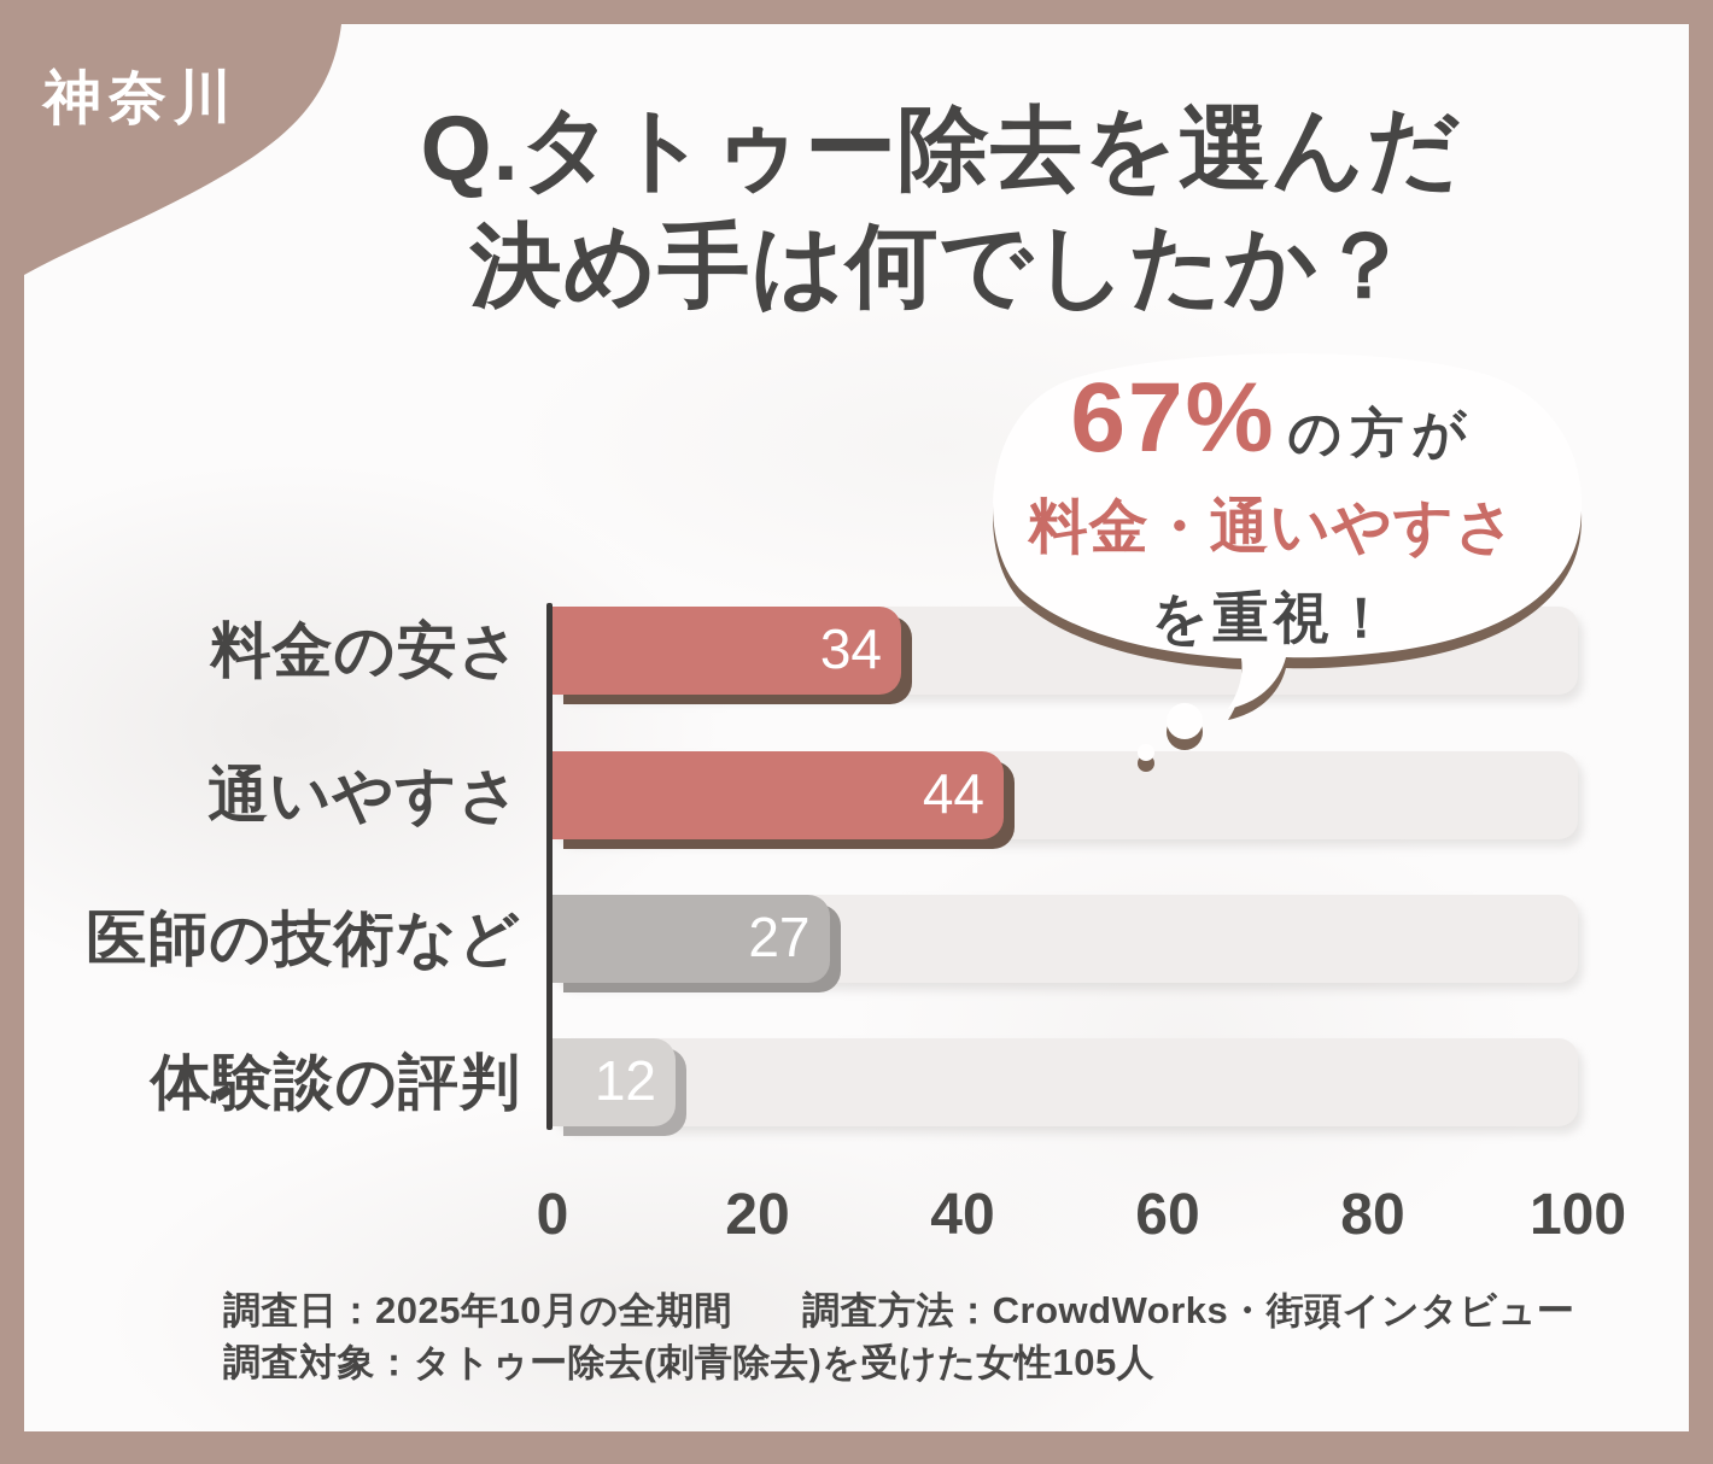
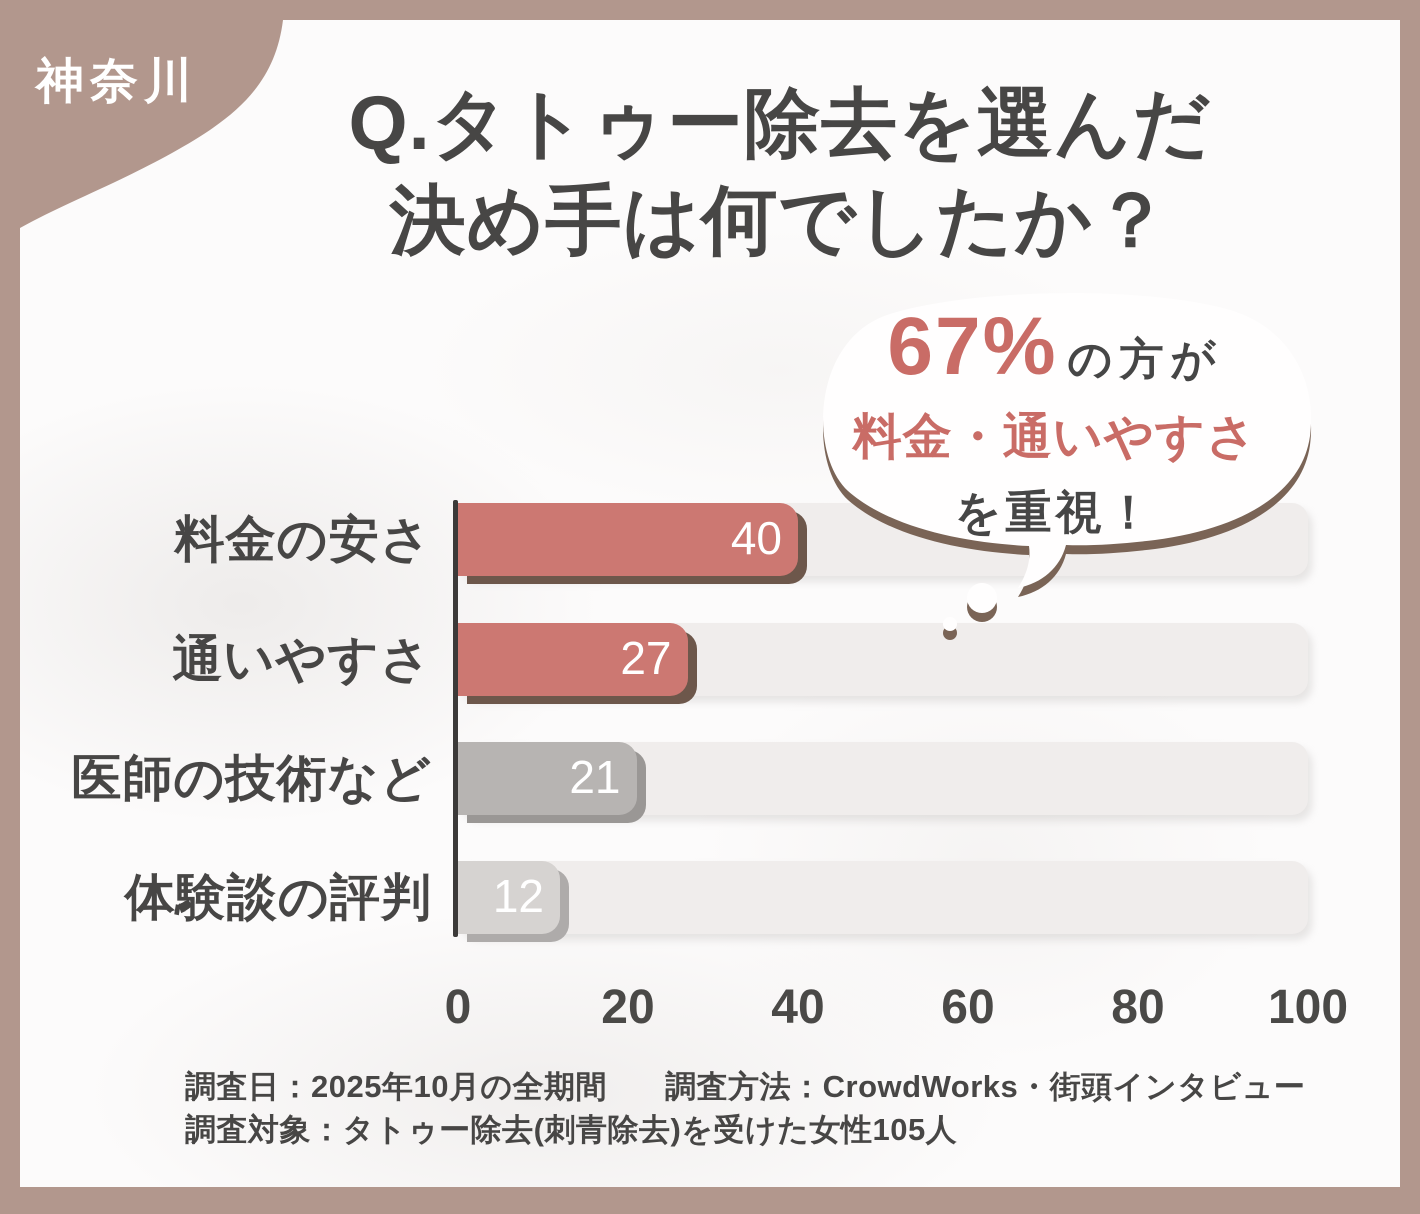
料金の安さ: 34 -> 40
通いやすさ: 44 -> 27
医師の技術など: 27 -> 21
